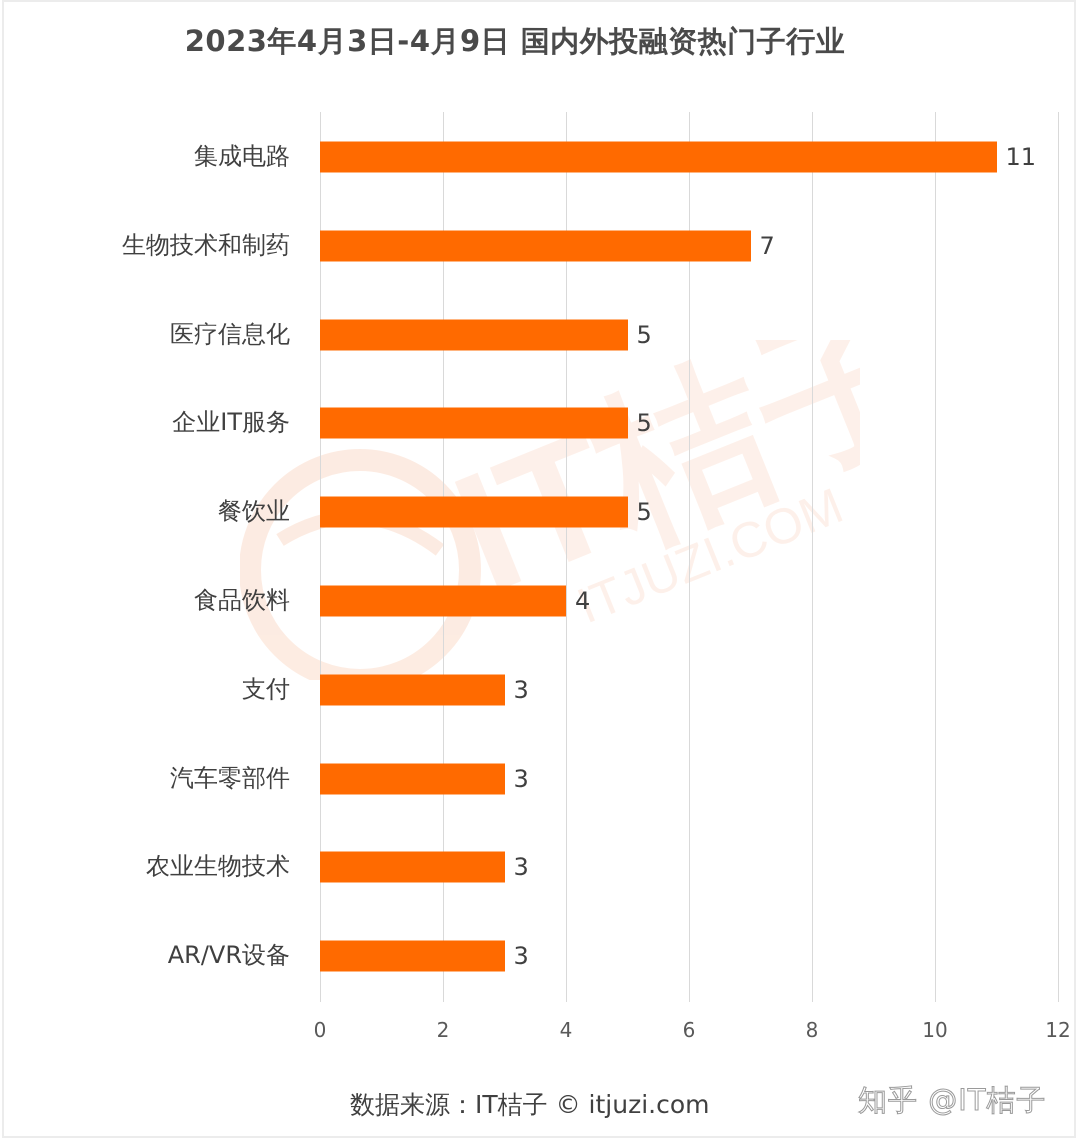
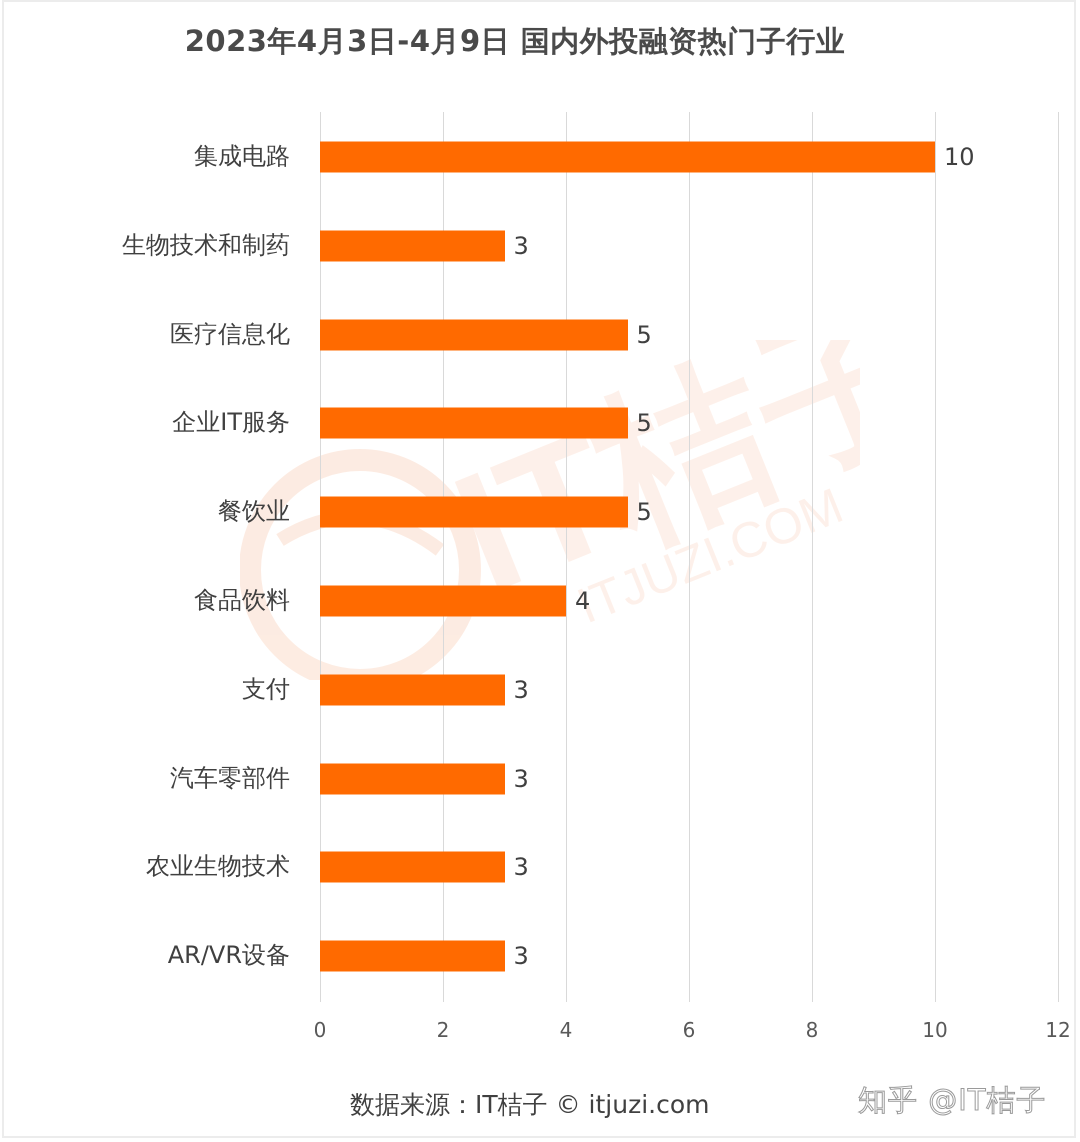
集成电路: 11 -> 10
生物技术和制药: 7 -> 3
